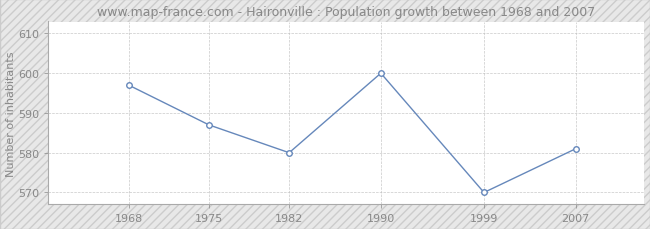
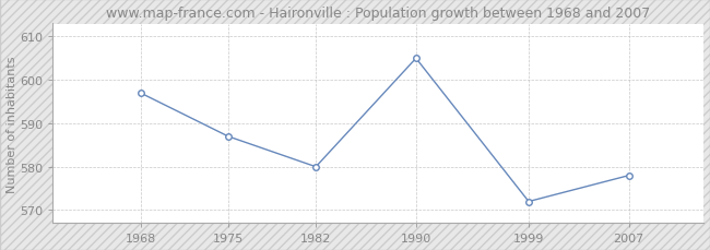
1990: 600 -> 605
1999: 570 -> 572
2007: 581 -> 578
